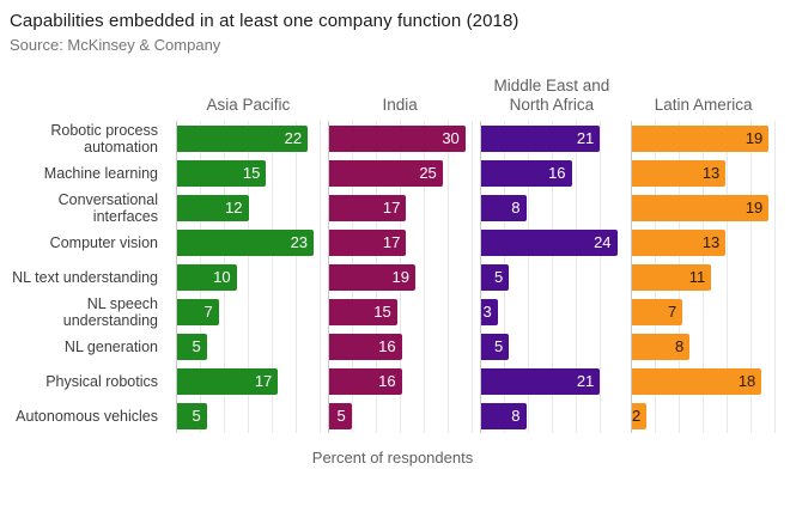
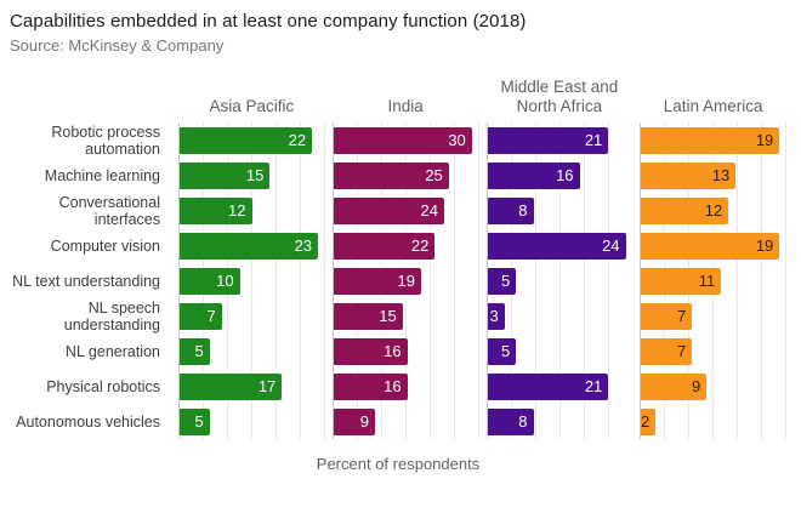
India/Conversational interfaces: 17 -> 24
Latin America/Conversational interfaces: 19 -> 12
India/Computer vision: 17 -> 22
Latin America/Computer vision: 13 -> 19
Latin America/NL generation: 8 -> 7
Latin America/Physical robotics: 18 -> 9
India/Autonomous vehicles: 5 -> 9
